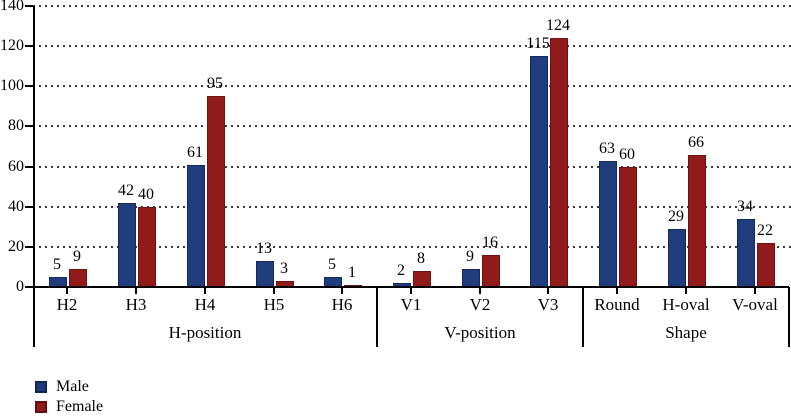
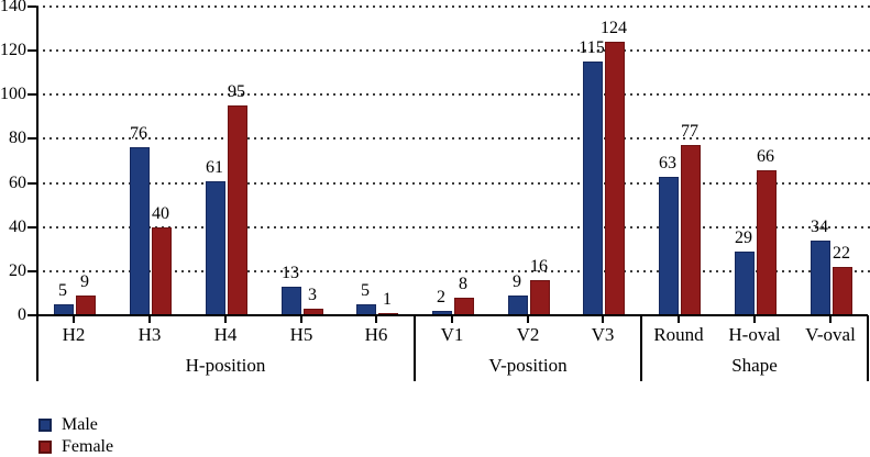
Male/H3: 42 -> 76
Female/Round: 60 -> 77
